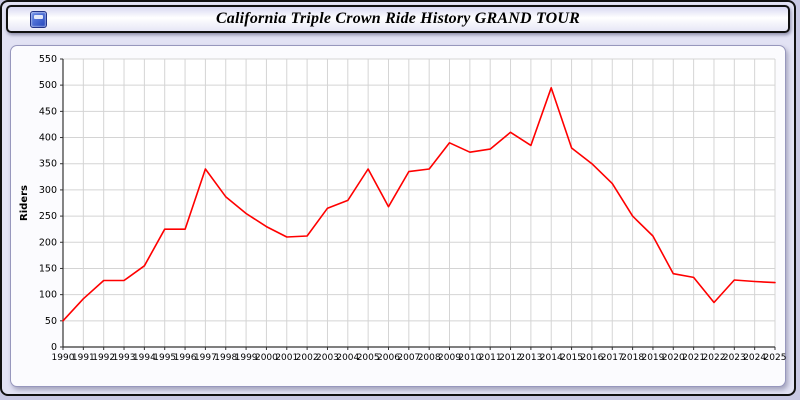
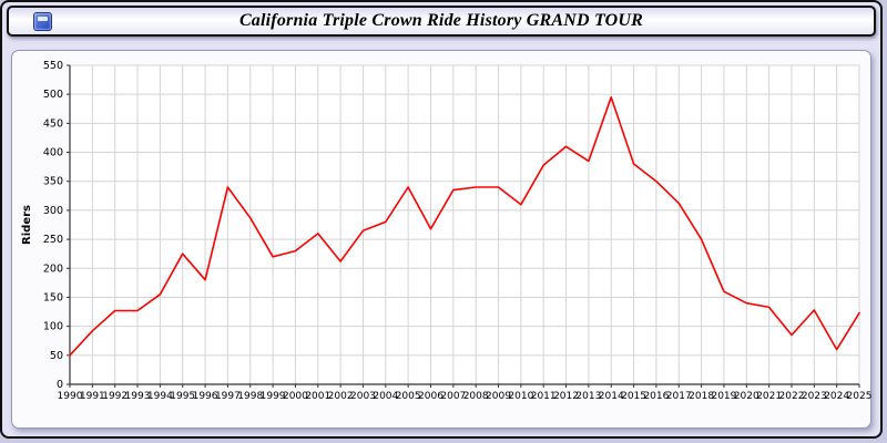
1996: 220 -> 180
1999: 260 -> 220
2001: 210 -> 260
2009: 390 -> 340
2010: 370 -> 310
2019: 210 -> 160
2024: 120 -> 60
